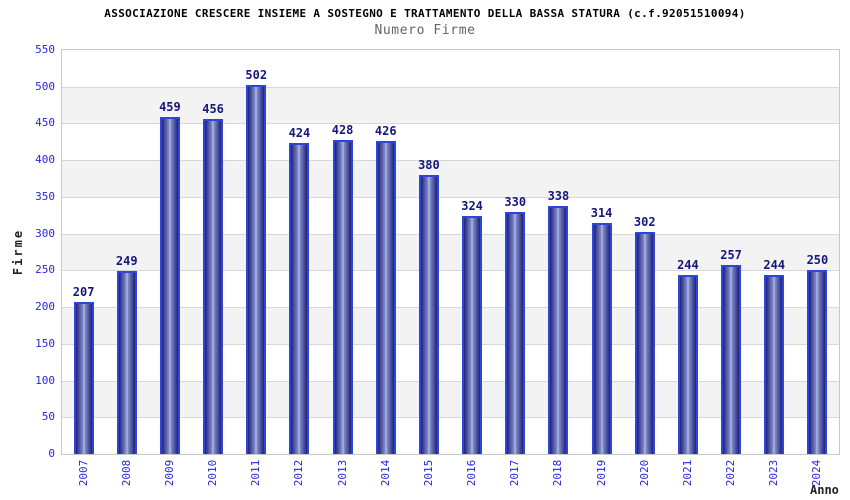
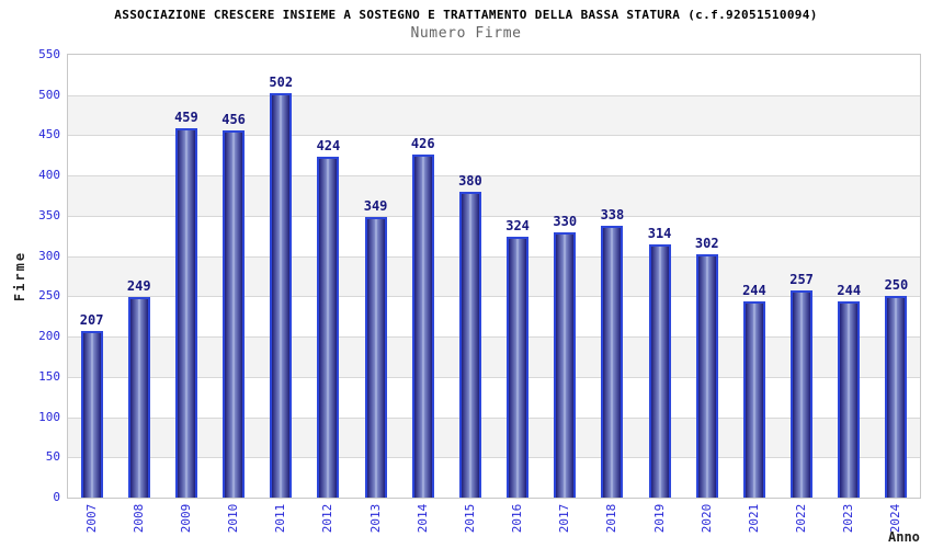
2013: 428 -> 349
